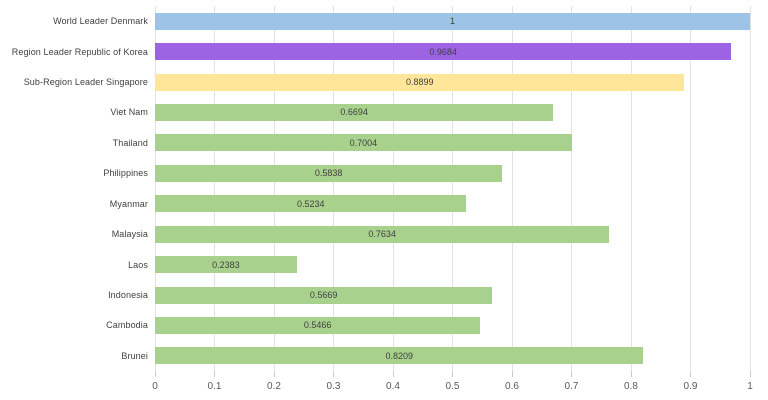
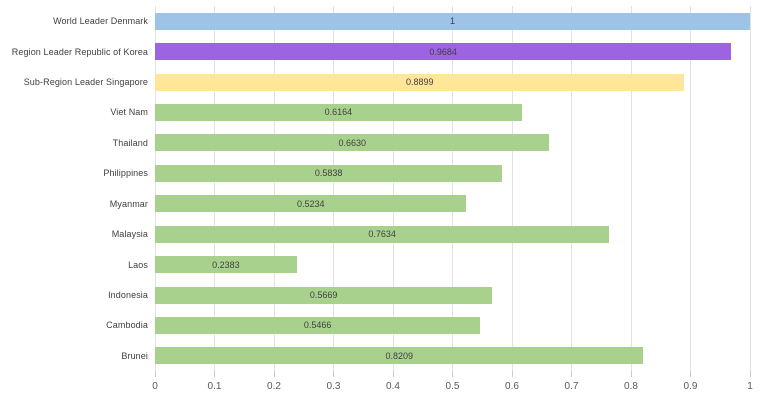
Viet Nam: 0.6694 -> 0.6164
Thailand: 0.7004 -> 0.6630
